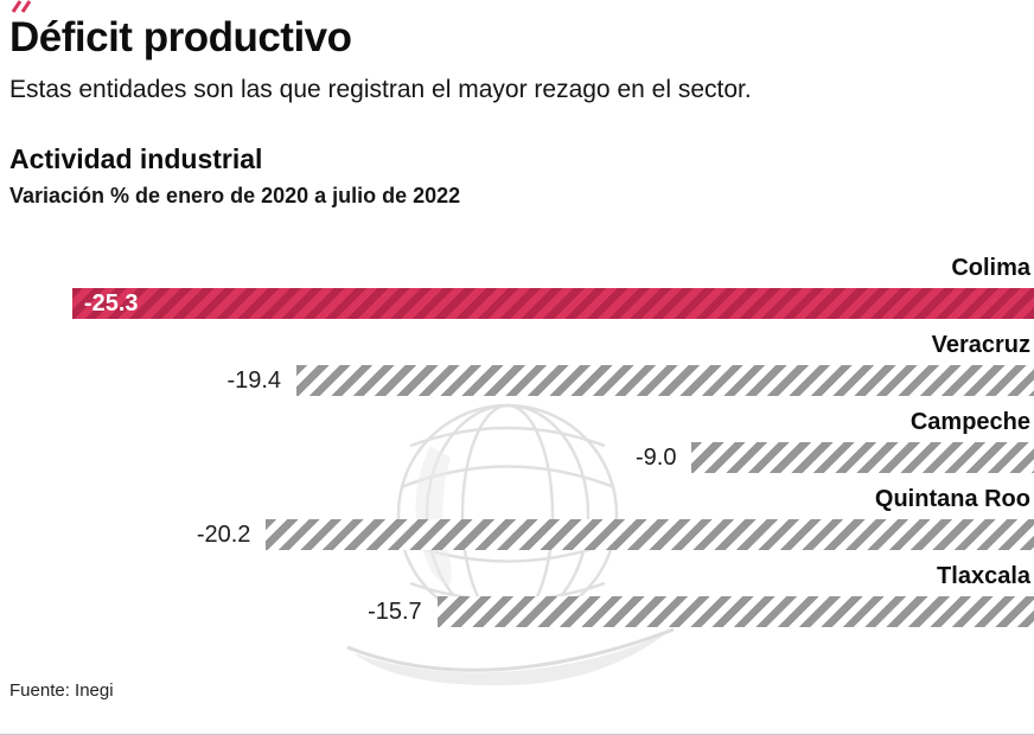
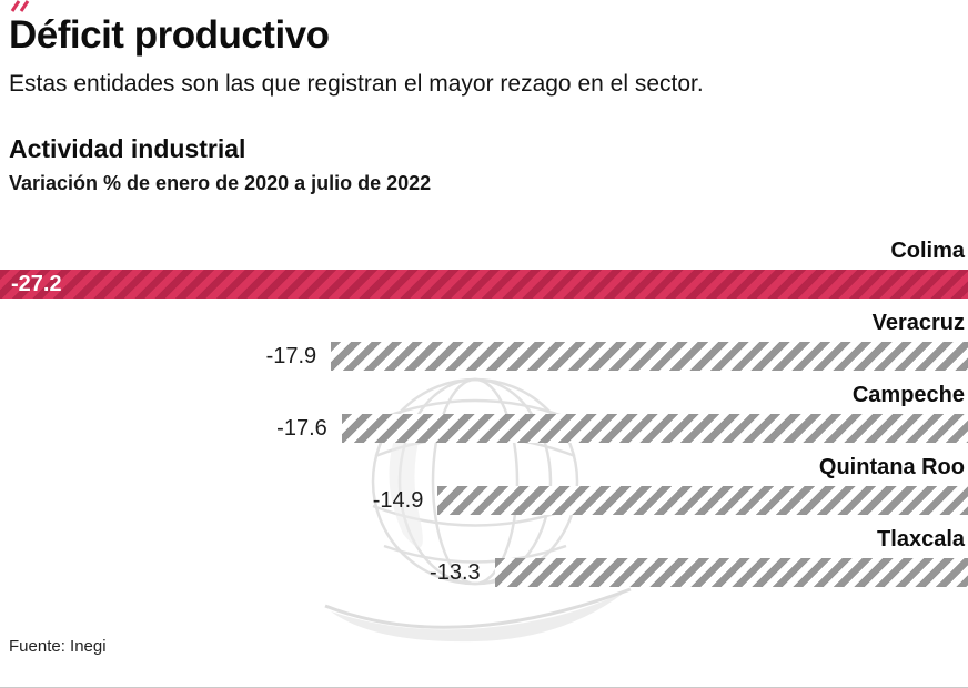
Colima: -25.3 -> -27.2
Veracruz: -19.4 -> -17.9
Campeche: -9.0 -> -17.6
Quintana Roo: -20.2 -> -14.9
Tlaxcala: -15.7 -> -13.3
